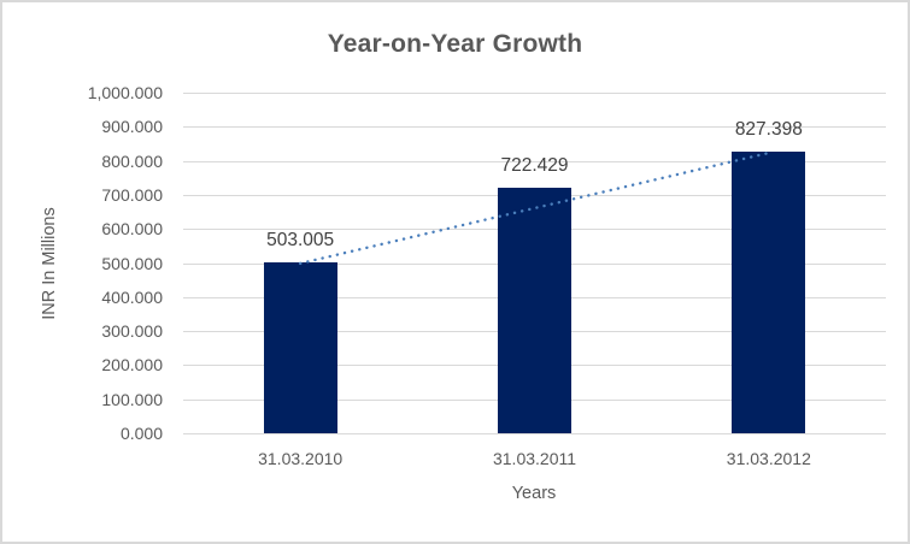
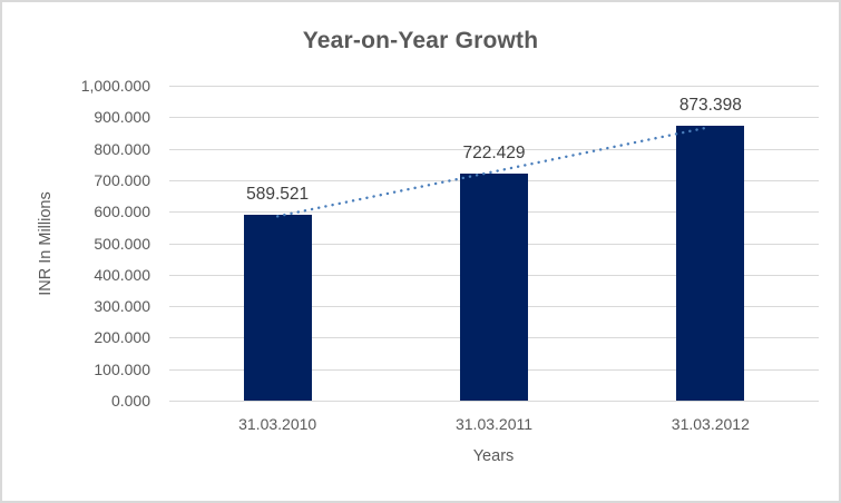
31.03.2010: 503.005 -> 589.521
31.03.2012: 827.398 -> 873.398
